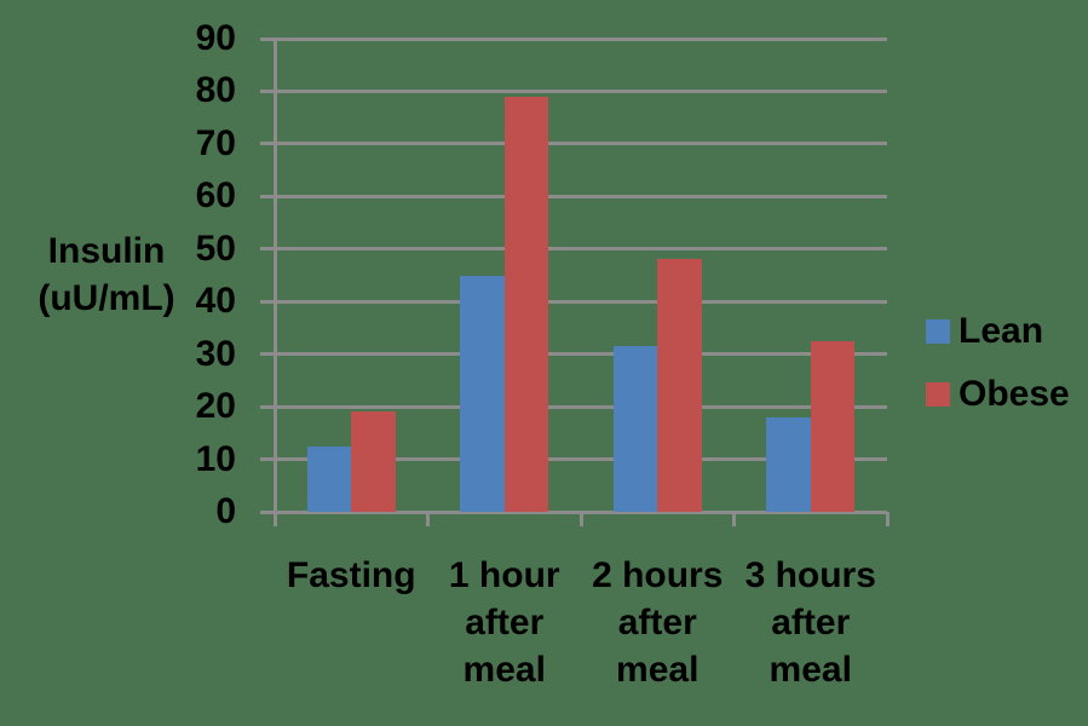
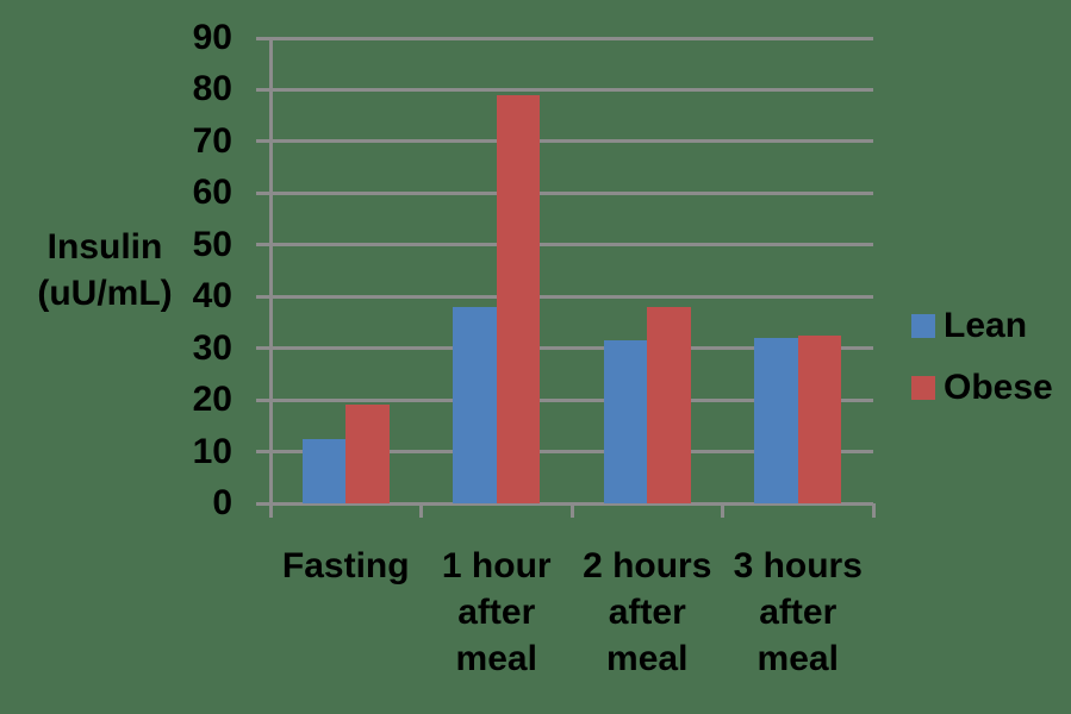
Lean/1 hour after meal: 45 -> 38
Obese/2 hours after meal: 48 -> 38
Lean/3 hours after meal: 18 -> 32
